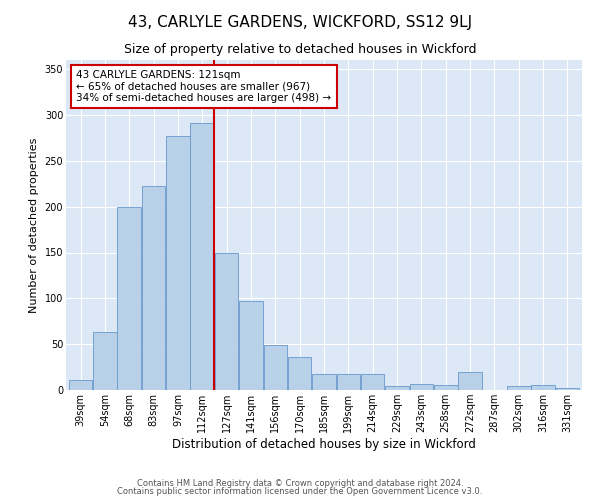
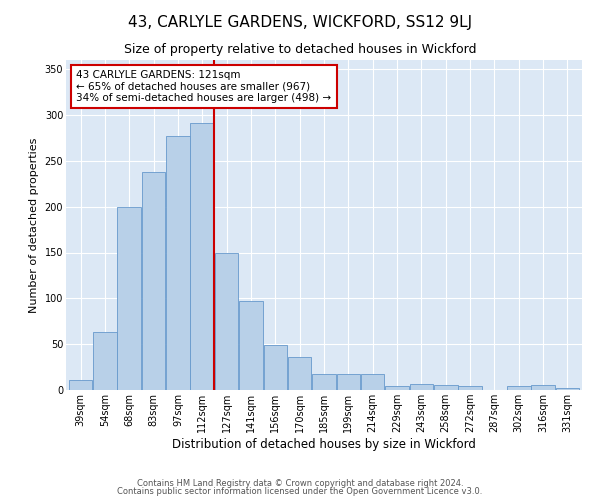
83sqm: 222 -> 238
272sqm: 20 -> 4
